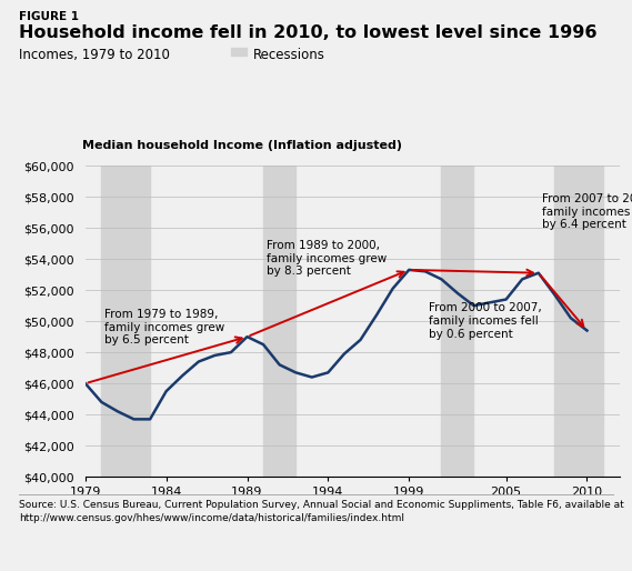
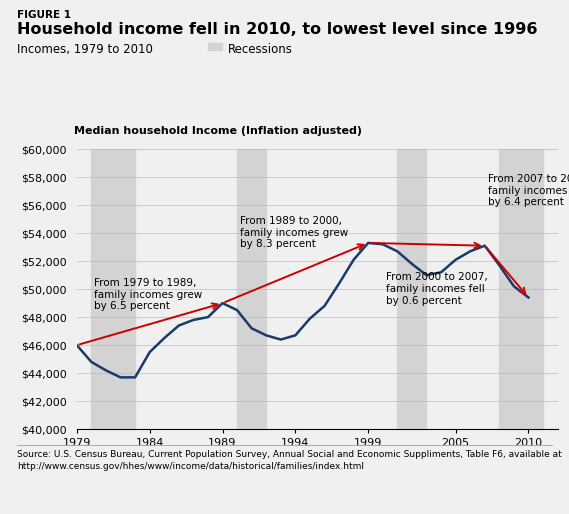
2005: $51,400 -> $52,100
